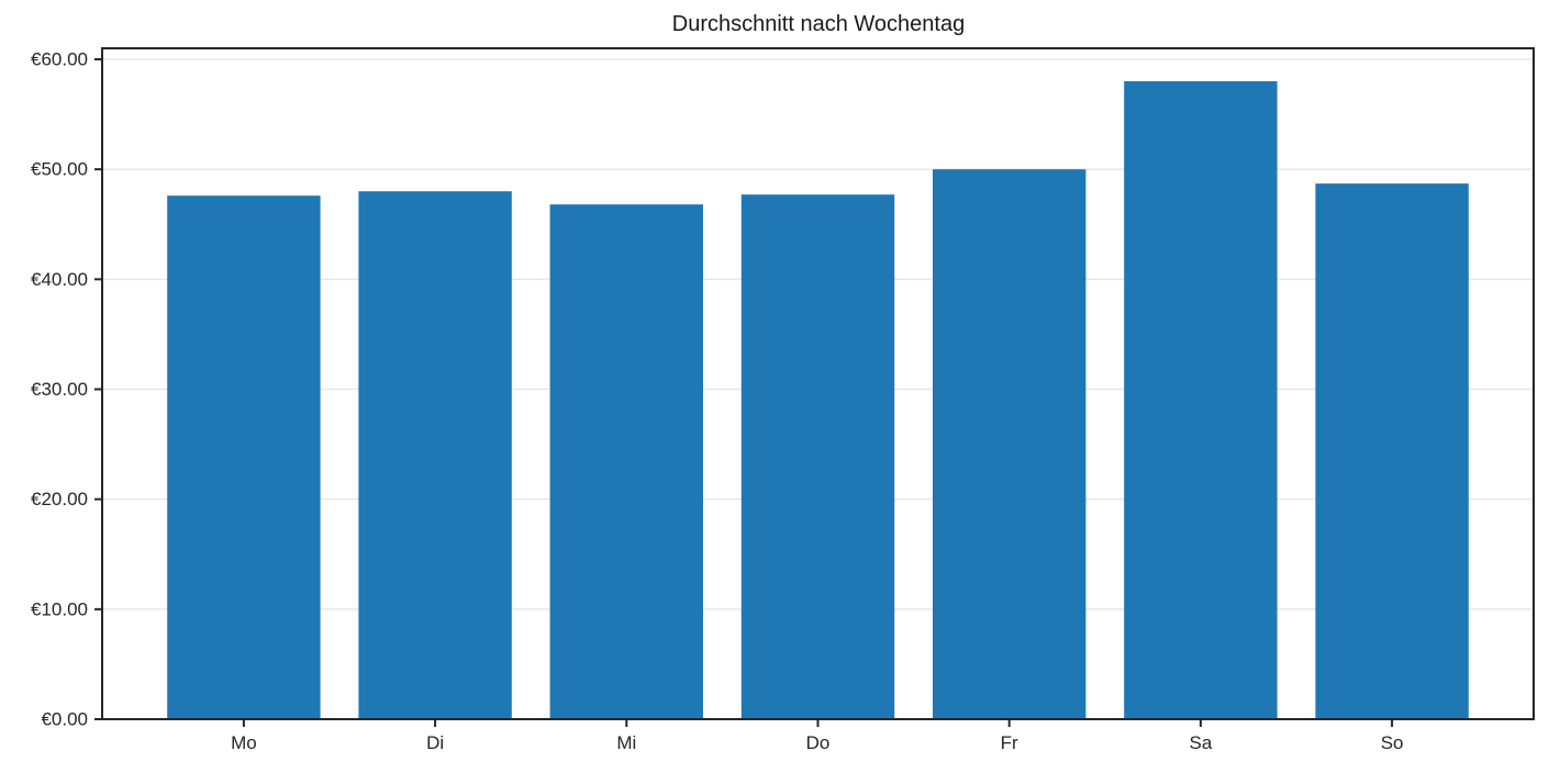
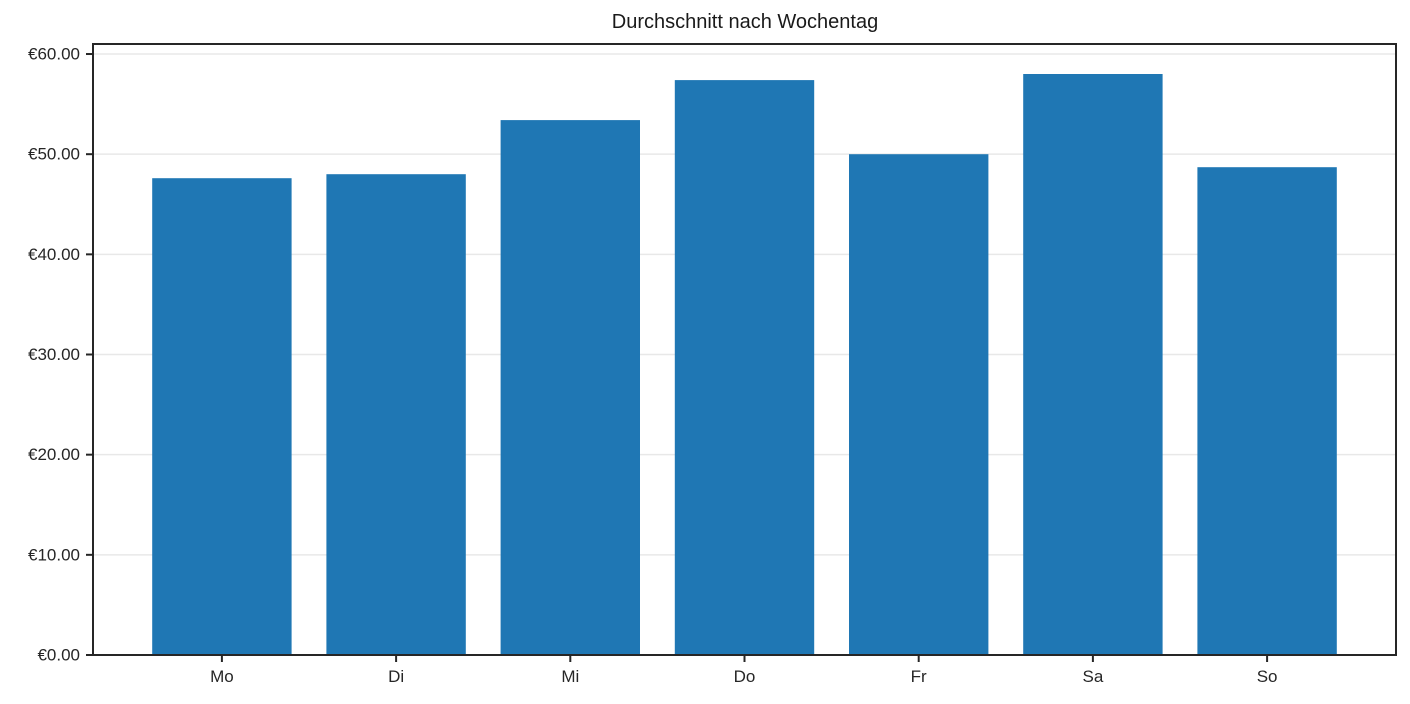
Mi: €46.8 -> €53.4
Do: €47.7 -> €57.4
